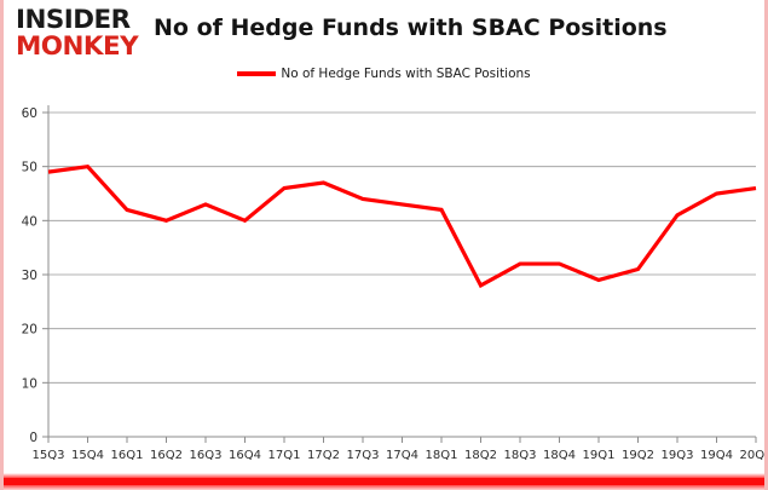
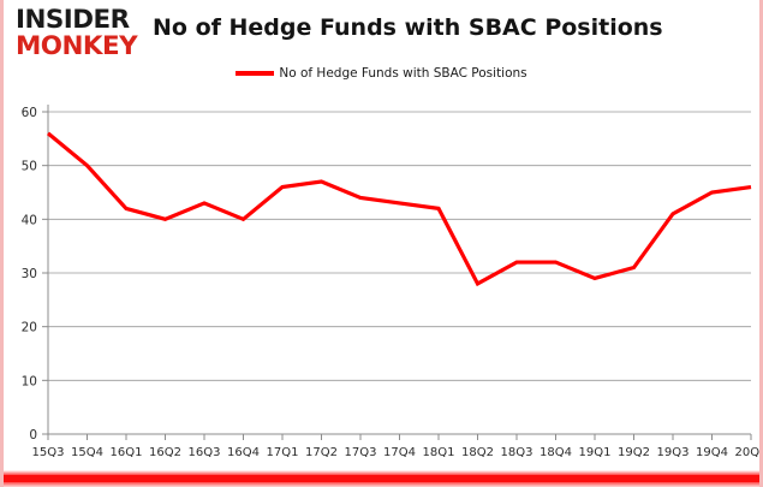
15Q3: 49 -> 56
